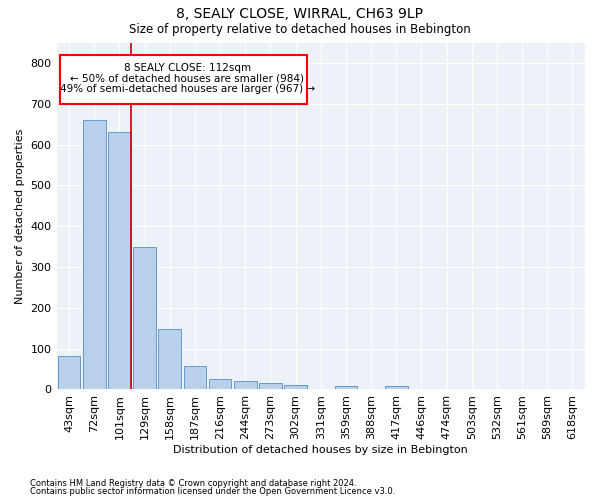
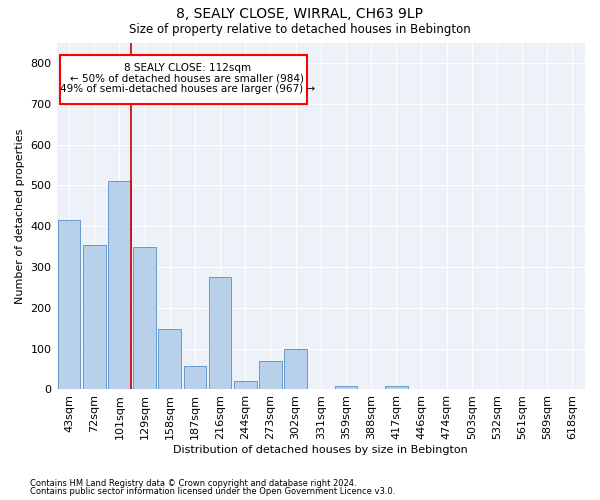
43sqm: 83 -> 415
72sqm: 660 -> 355
101sqm: 630 -> 510
216sqm: 25 -> 275
273sqm: 15 -> 70
302sqm: 10 -> 100
